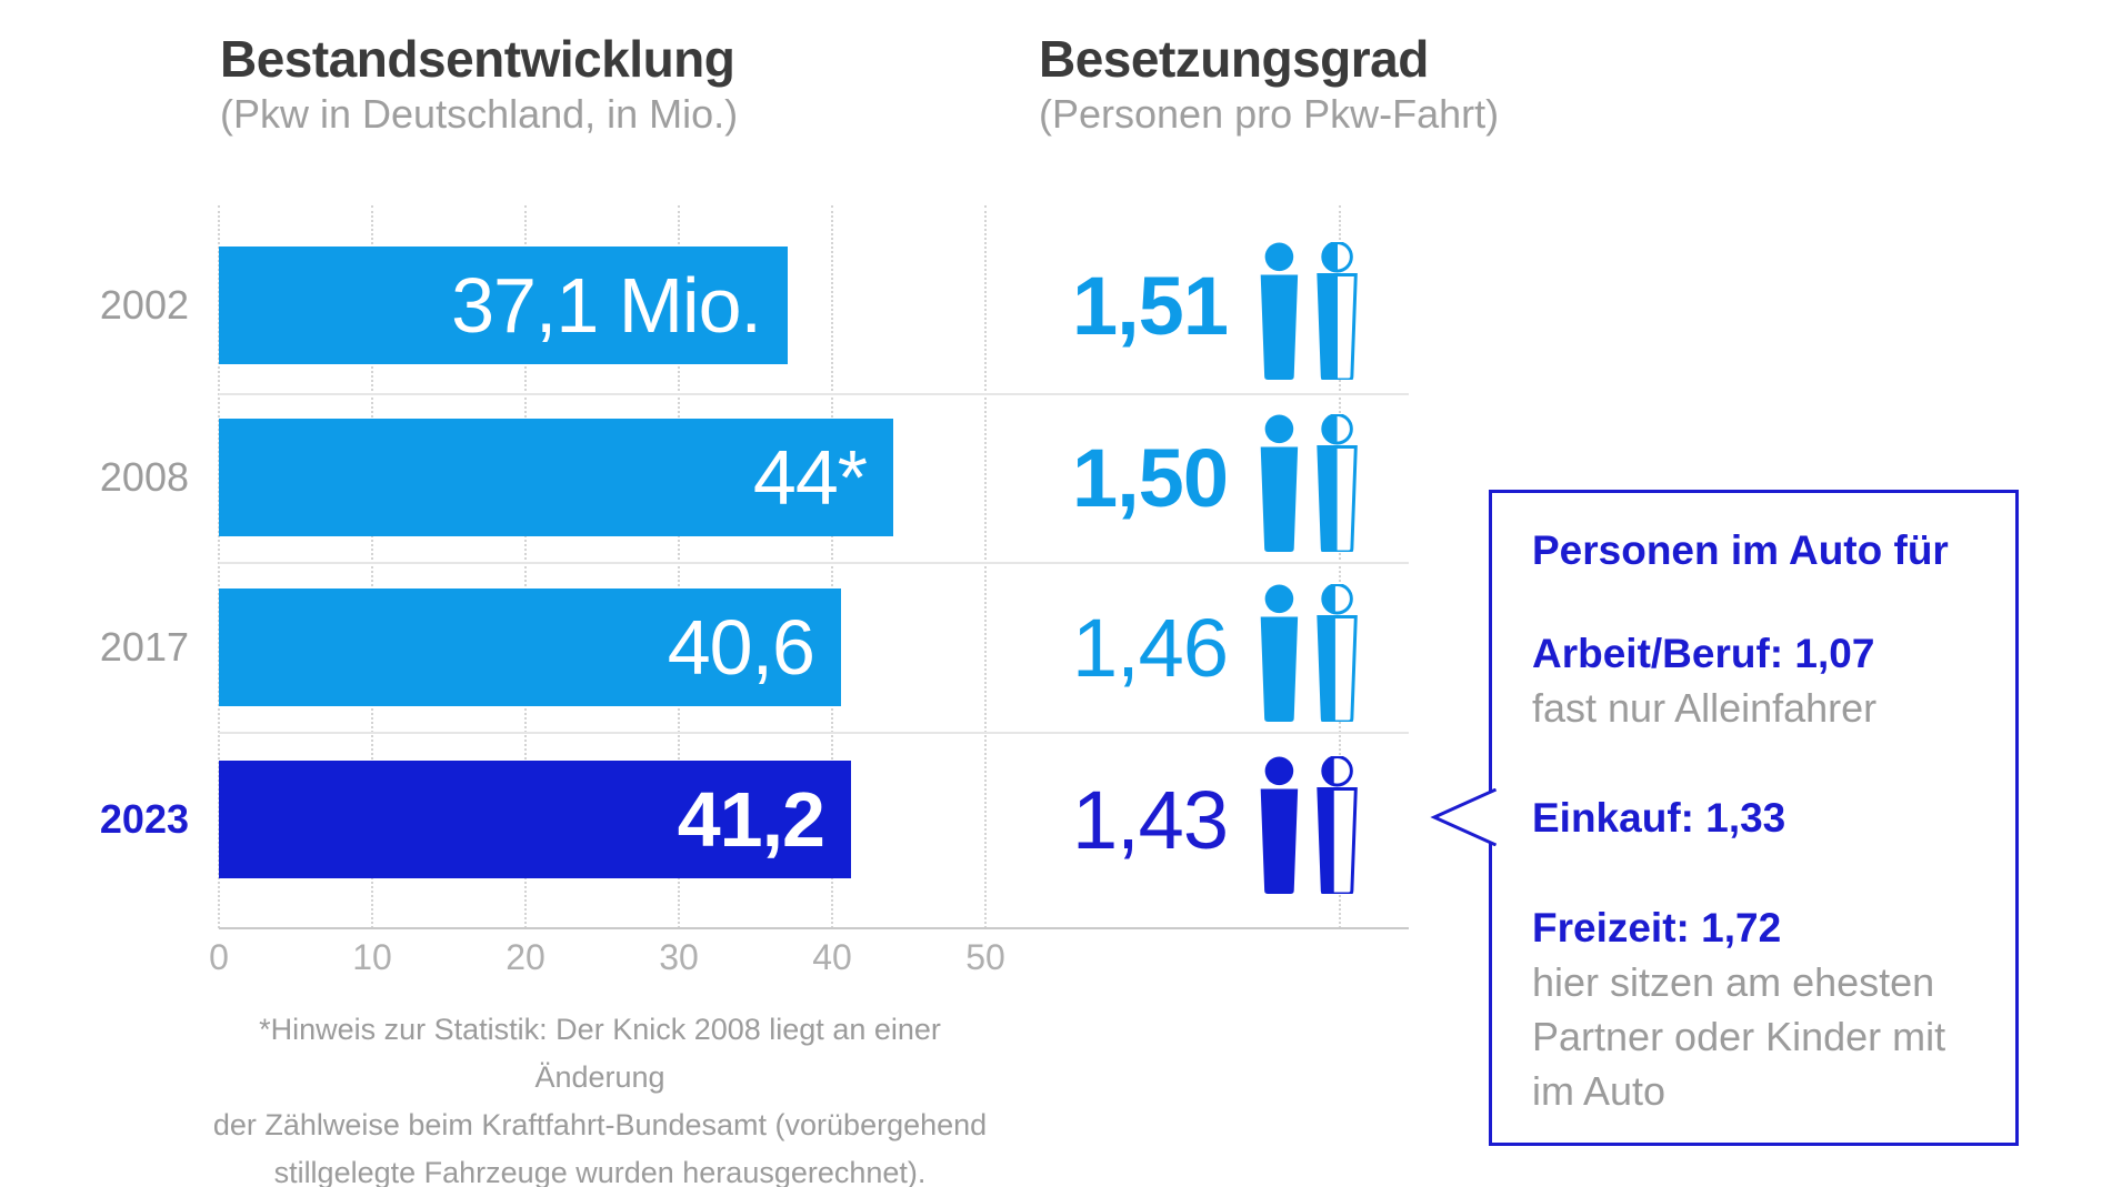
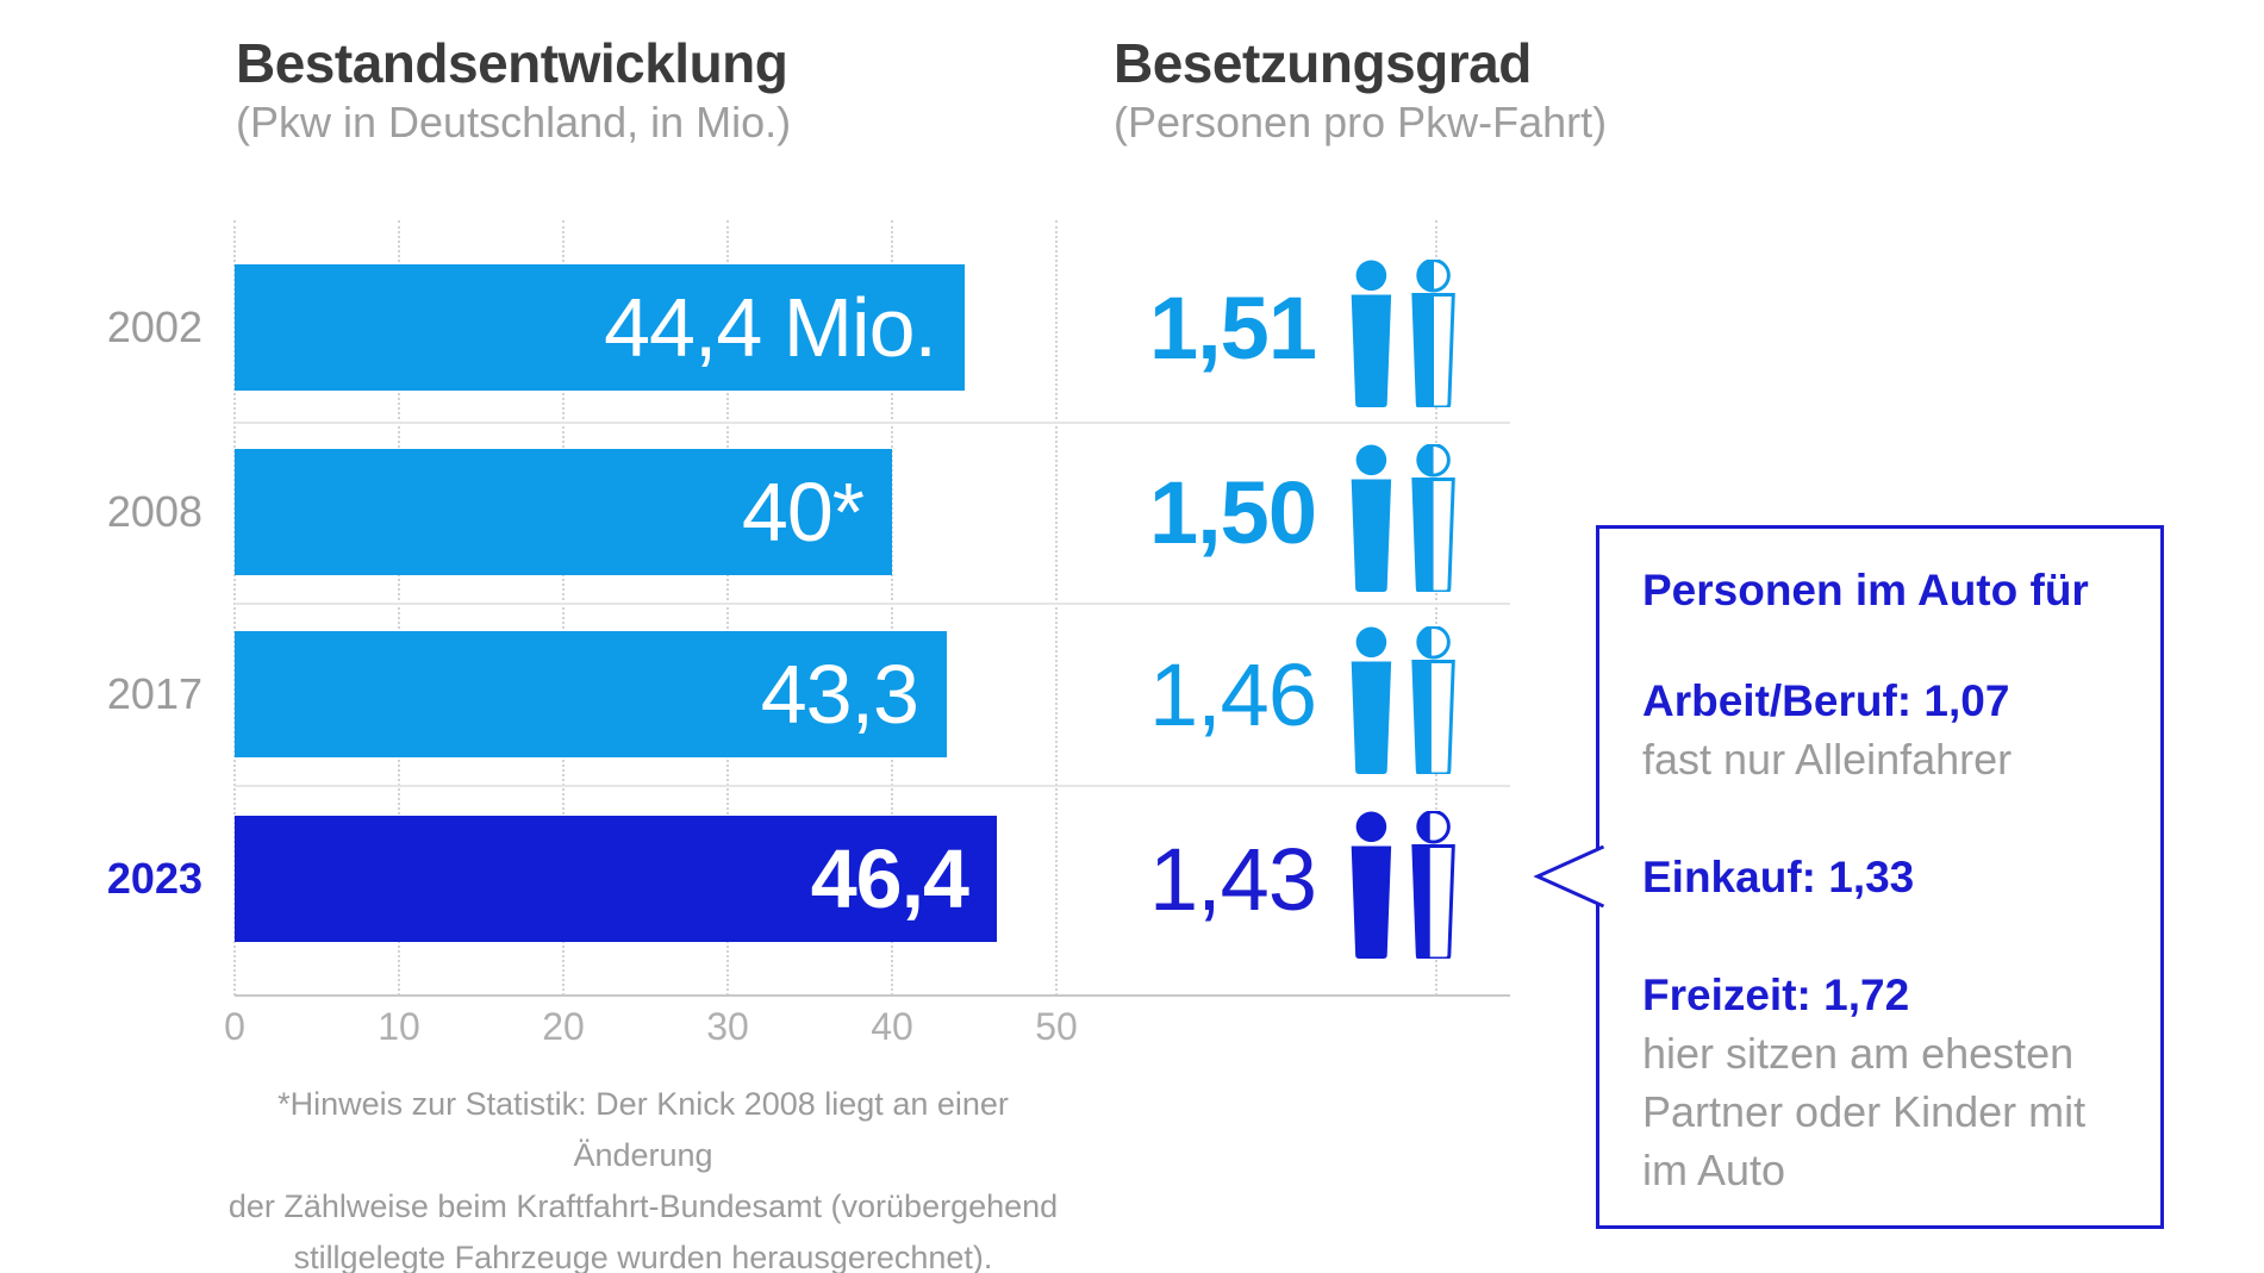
Bestandsentwicklung/2002: 37,1 -> 44,4
Bestandsentwicklung/2008: 44 -> 40
Bestandsentwicklung/2017: 40,6 -> 43,3
Bestandsentwicklung/2023: 41,2 -> 46,4
